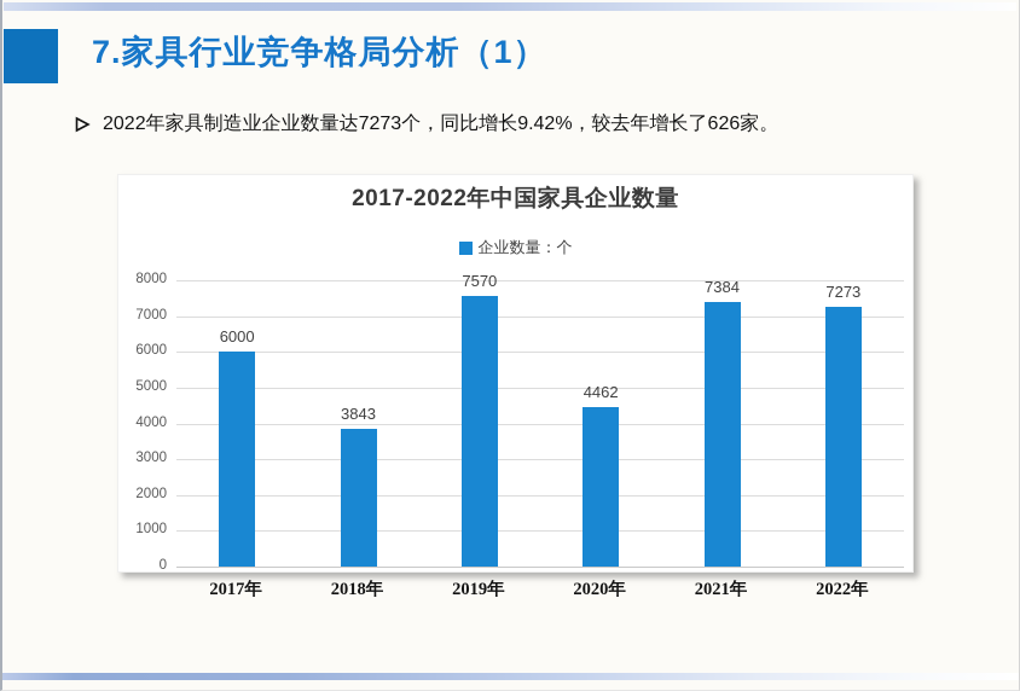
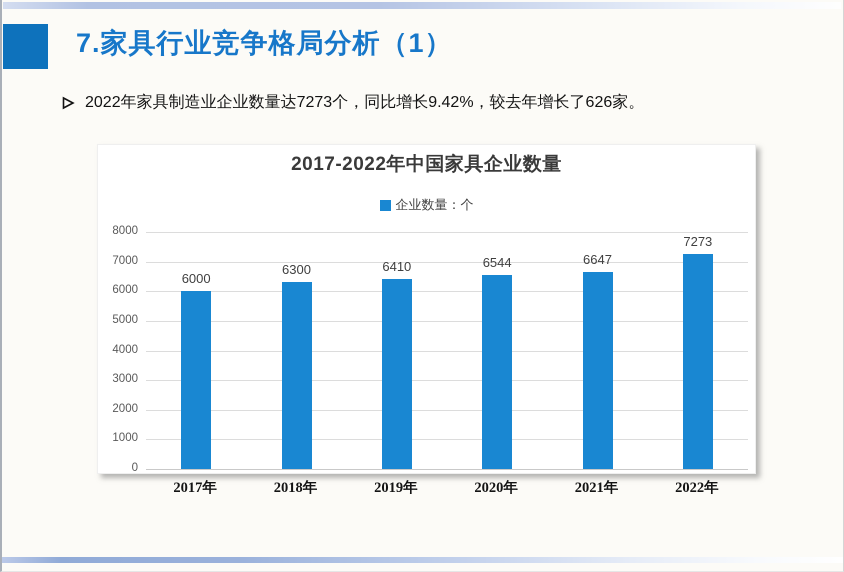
2018年: 3843 -> 6300
2019年: 7570 -> 6410
2020年: 4462 -> 6544
2021年: 7384 -> 6647
